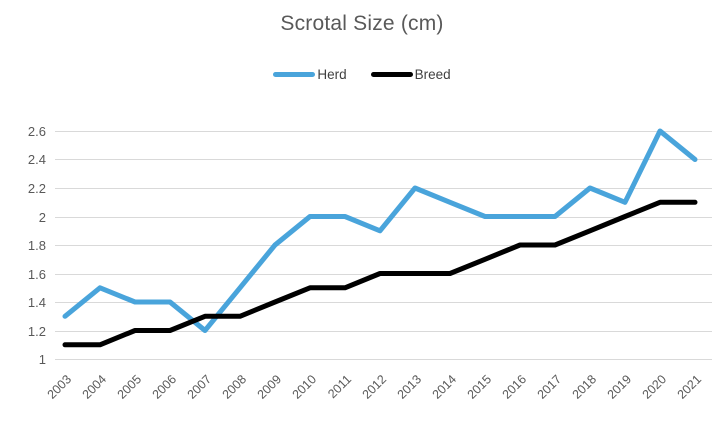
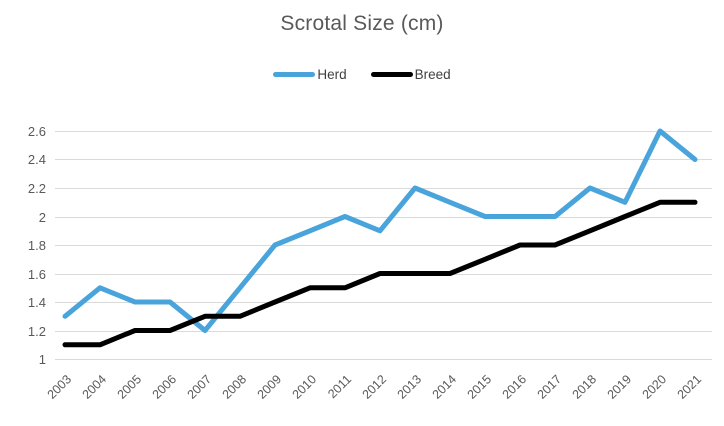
Herd/2010: 2.0 -> 1.9
